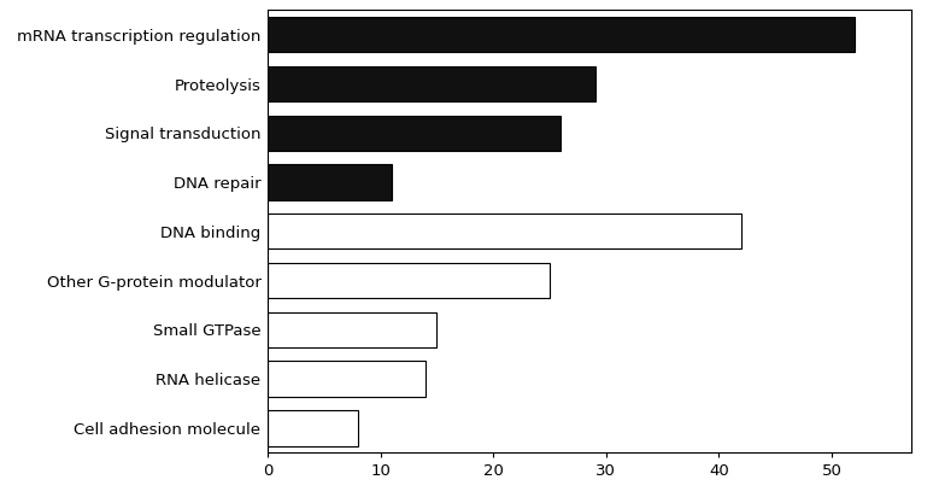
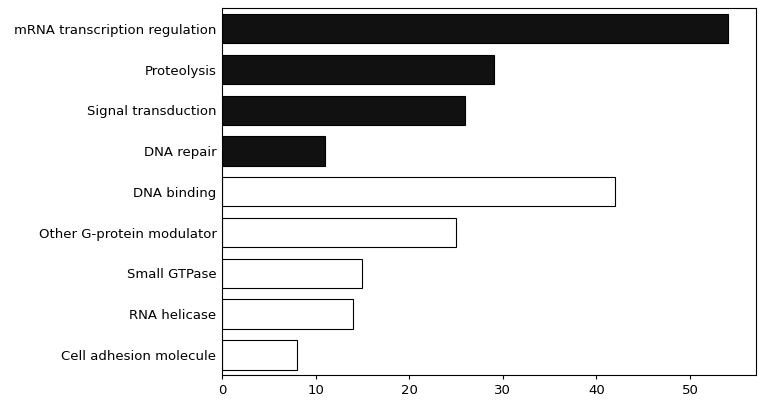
mRNA transcription regulation: 52 -> 54
